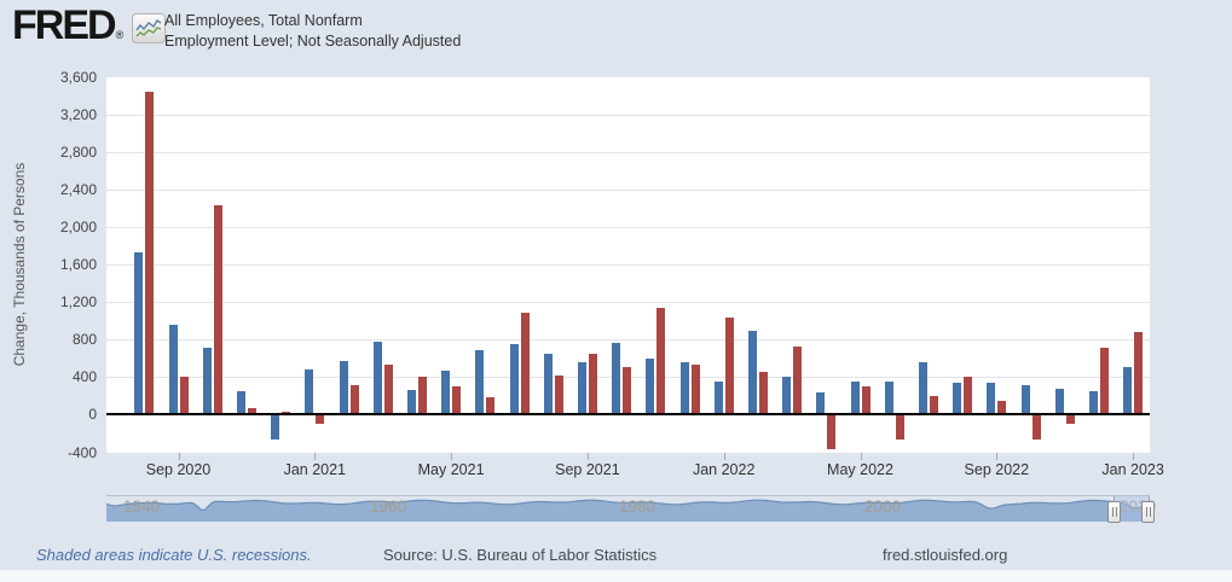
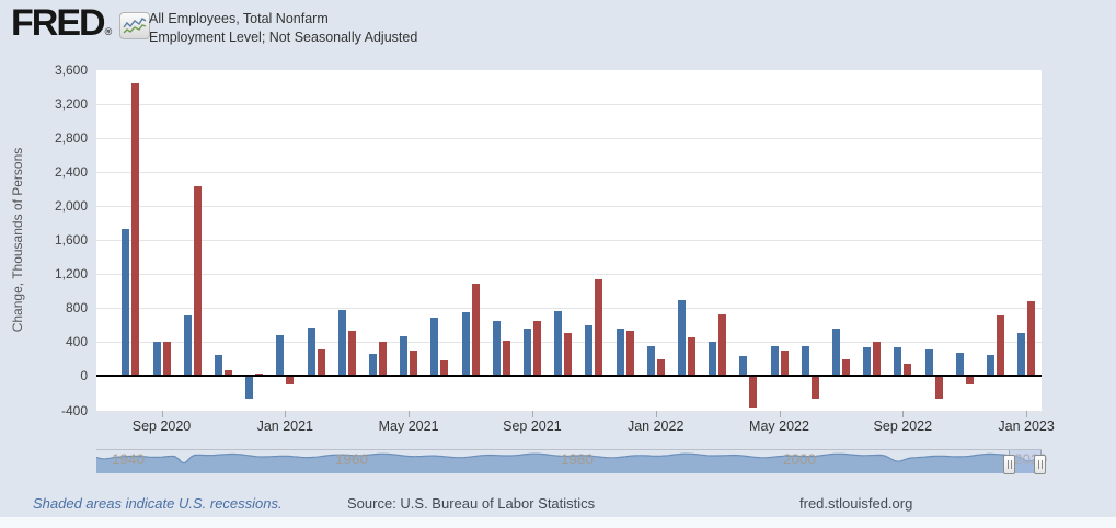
All Employees, Total Nonfarm/Sep 2020: 1000 -> 400
Employment Level; Not Seasonally Adjusted/Jan 2022: 1000 -> 200
